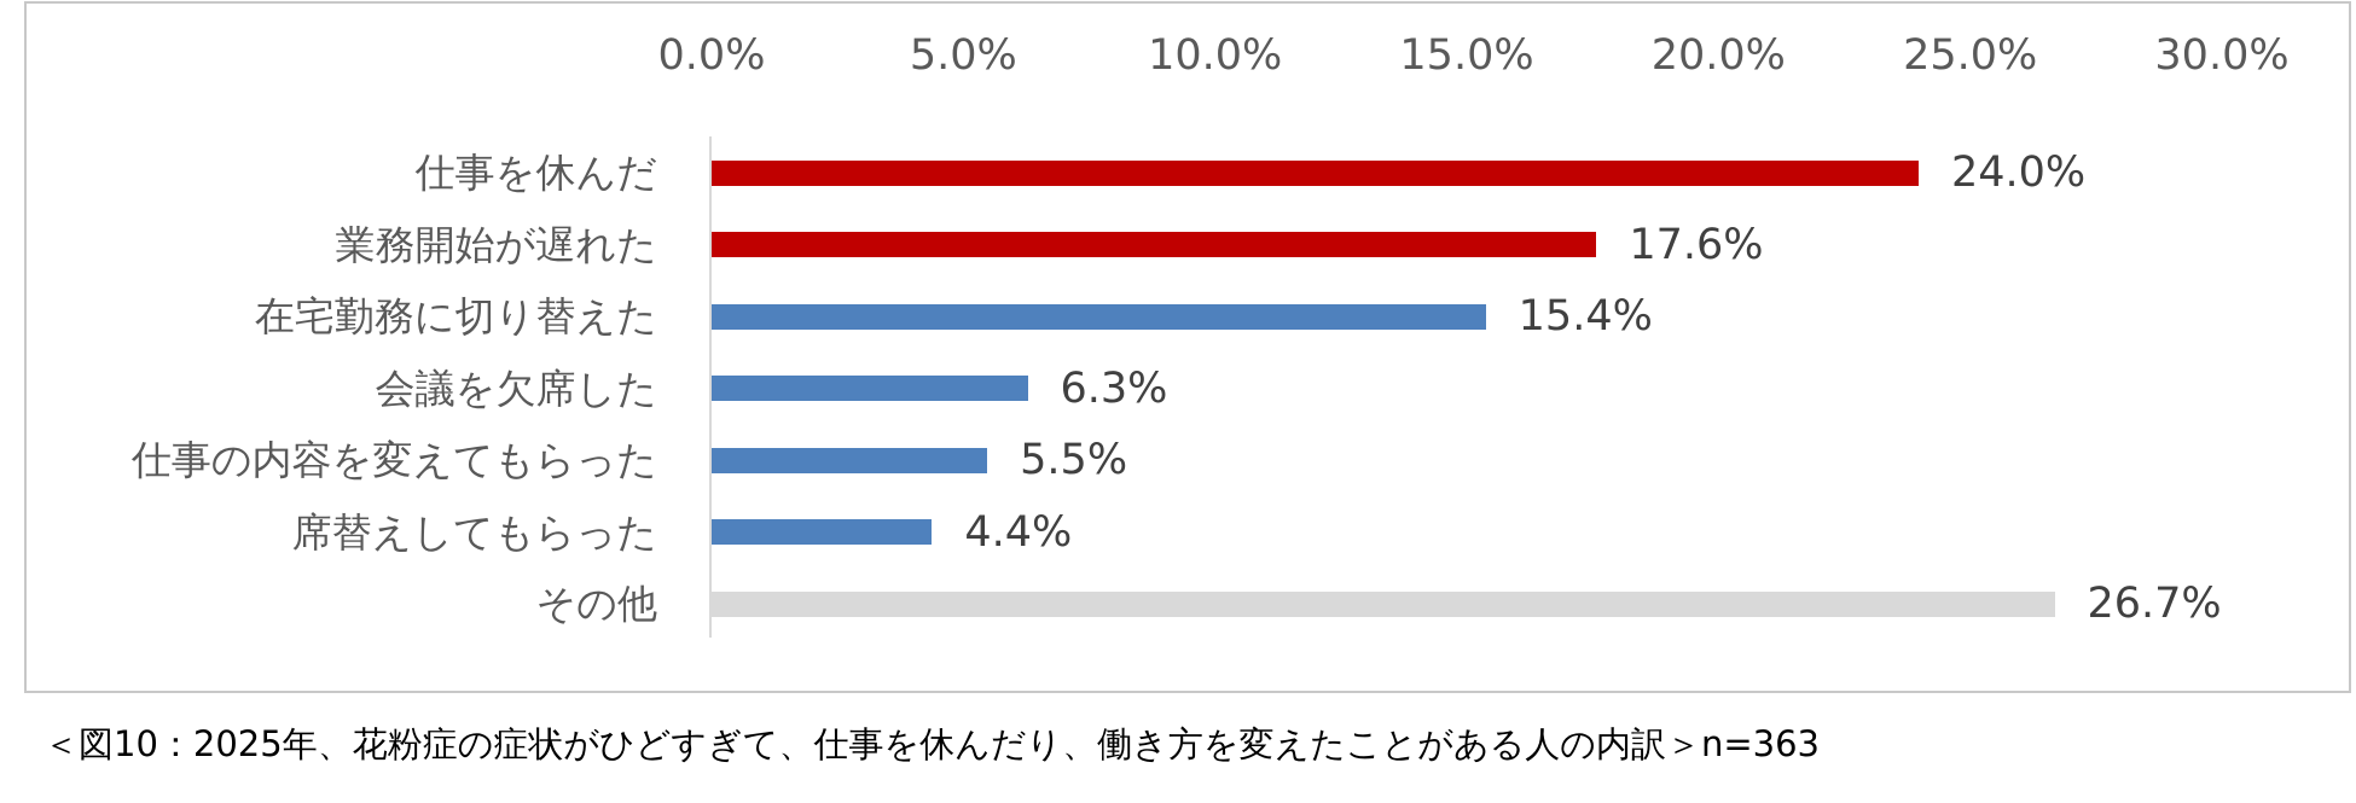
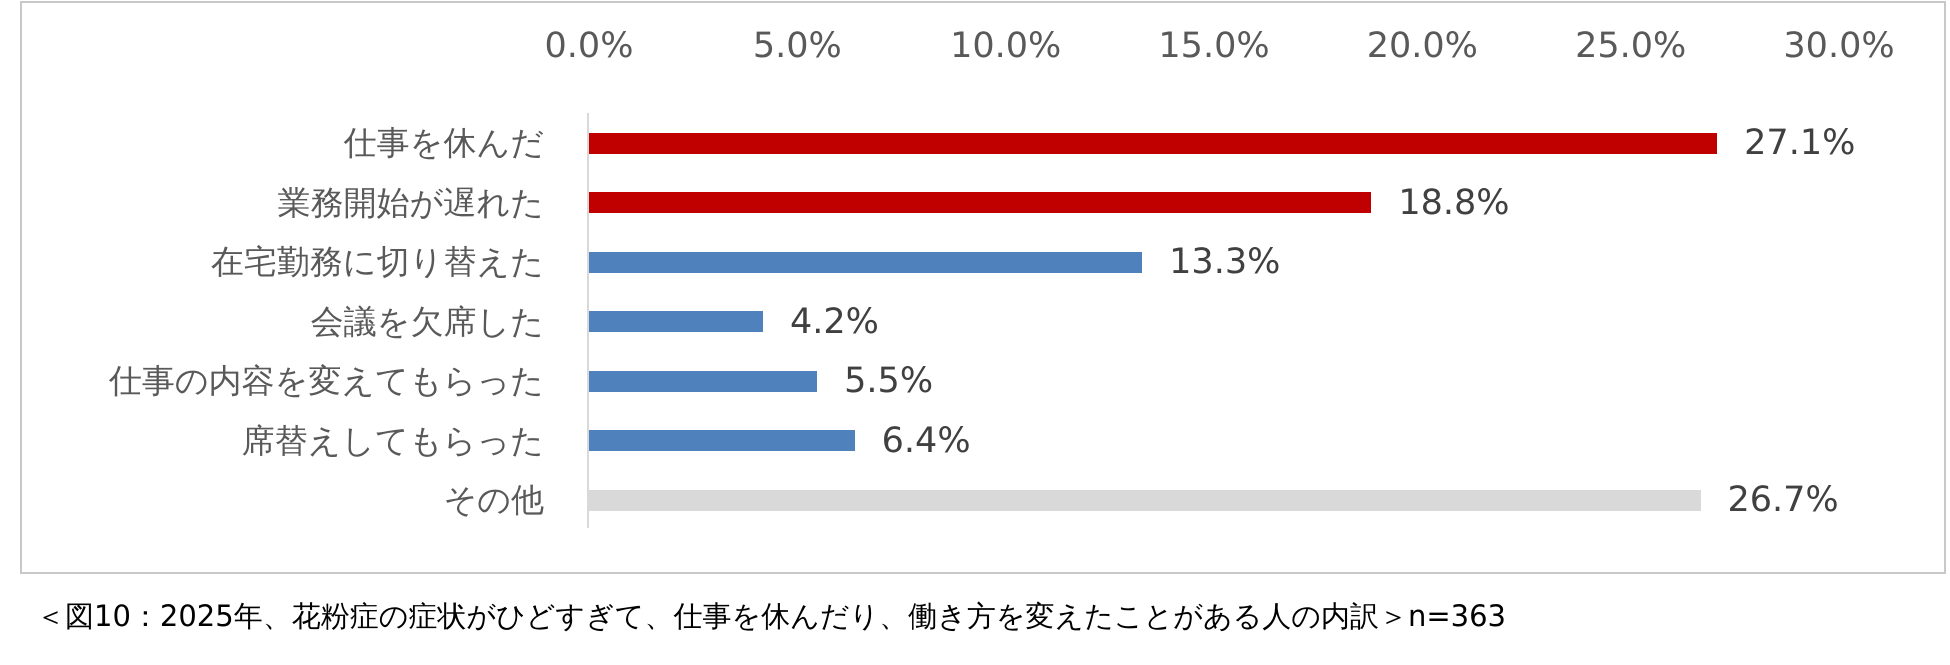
仕事を休んだ: 24.0% -> 27.1%
業務開始が遅れた: 17.6% -> 18.8%
在宅勤務に切り替えた: 15.4% -> 13.3%
会議を欠席した: 6.3% -> 4.2%
席替えしてもらった: 4.4% -> 6.4%
